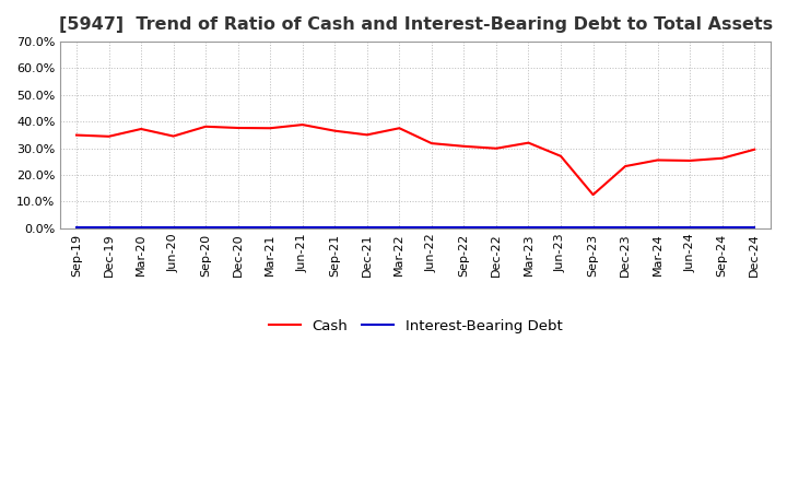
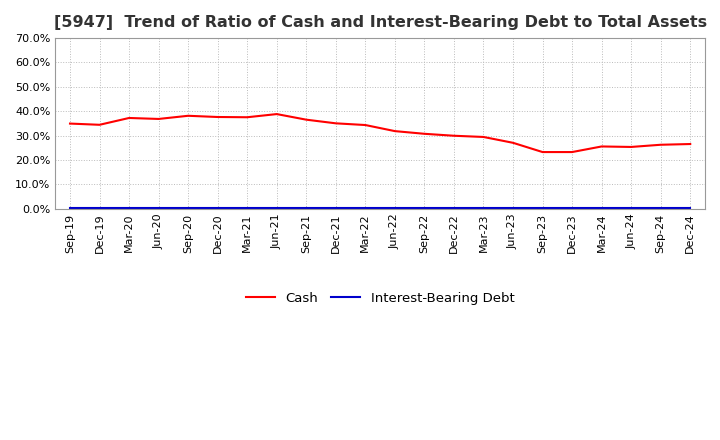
Cash/Jun-20: 34.5% -> 36.8%
Cash/Mar-22: 37.5% -> 34.3%
Cash/Mar-23: 32.0% -> 29.4%
Cash/Sep-23: 12.5% -> 23.2%
Cash/Dec-24: 29.5% -> 26.5%
